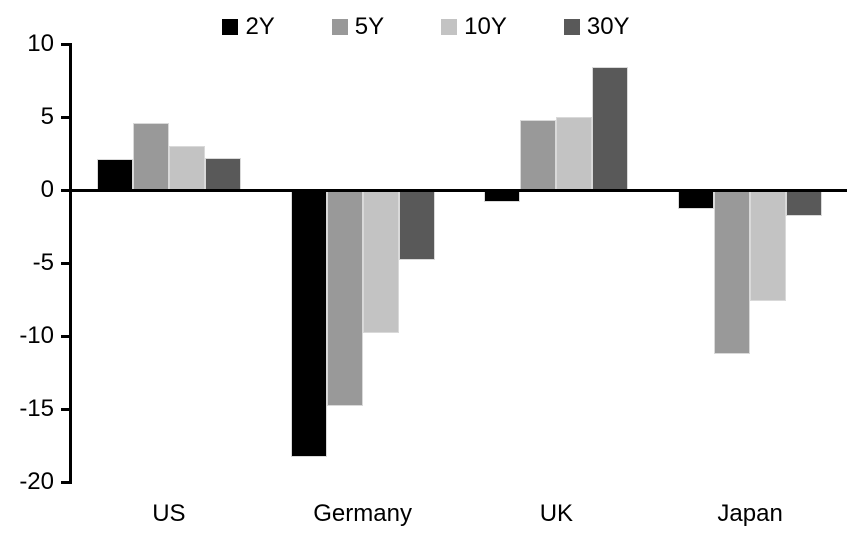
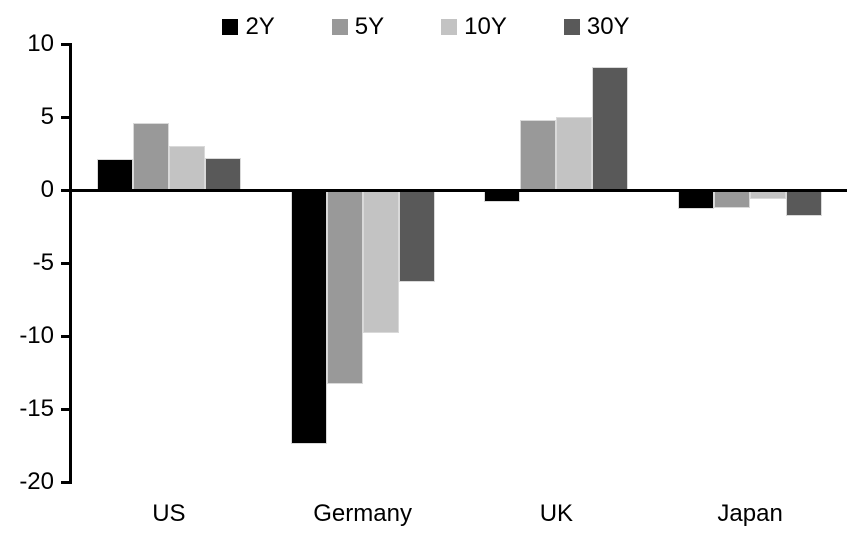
2Y/Germany: -18.3 -> -17.4
5Y/Germany: -14.8 -> -13.3
30Y/Germany: -4.8 -> -6.3
5Y/Japan: -11.2 -> -1.2
10Y/Japan: -7.6 -> -0.6
